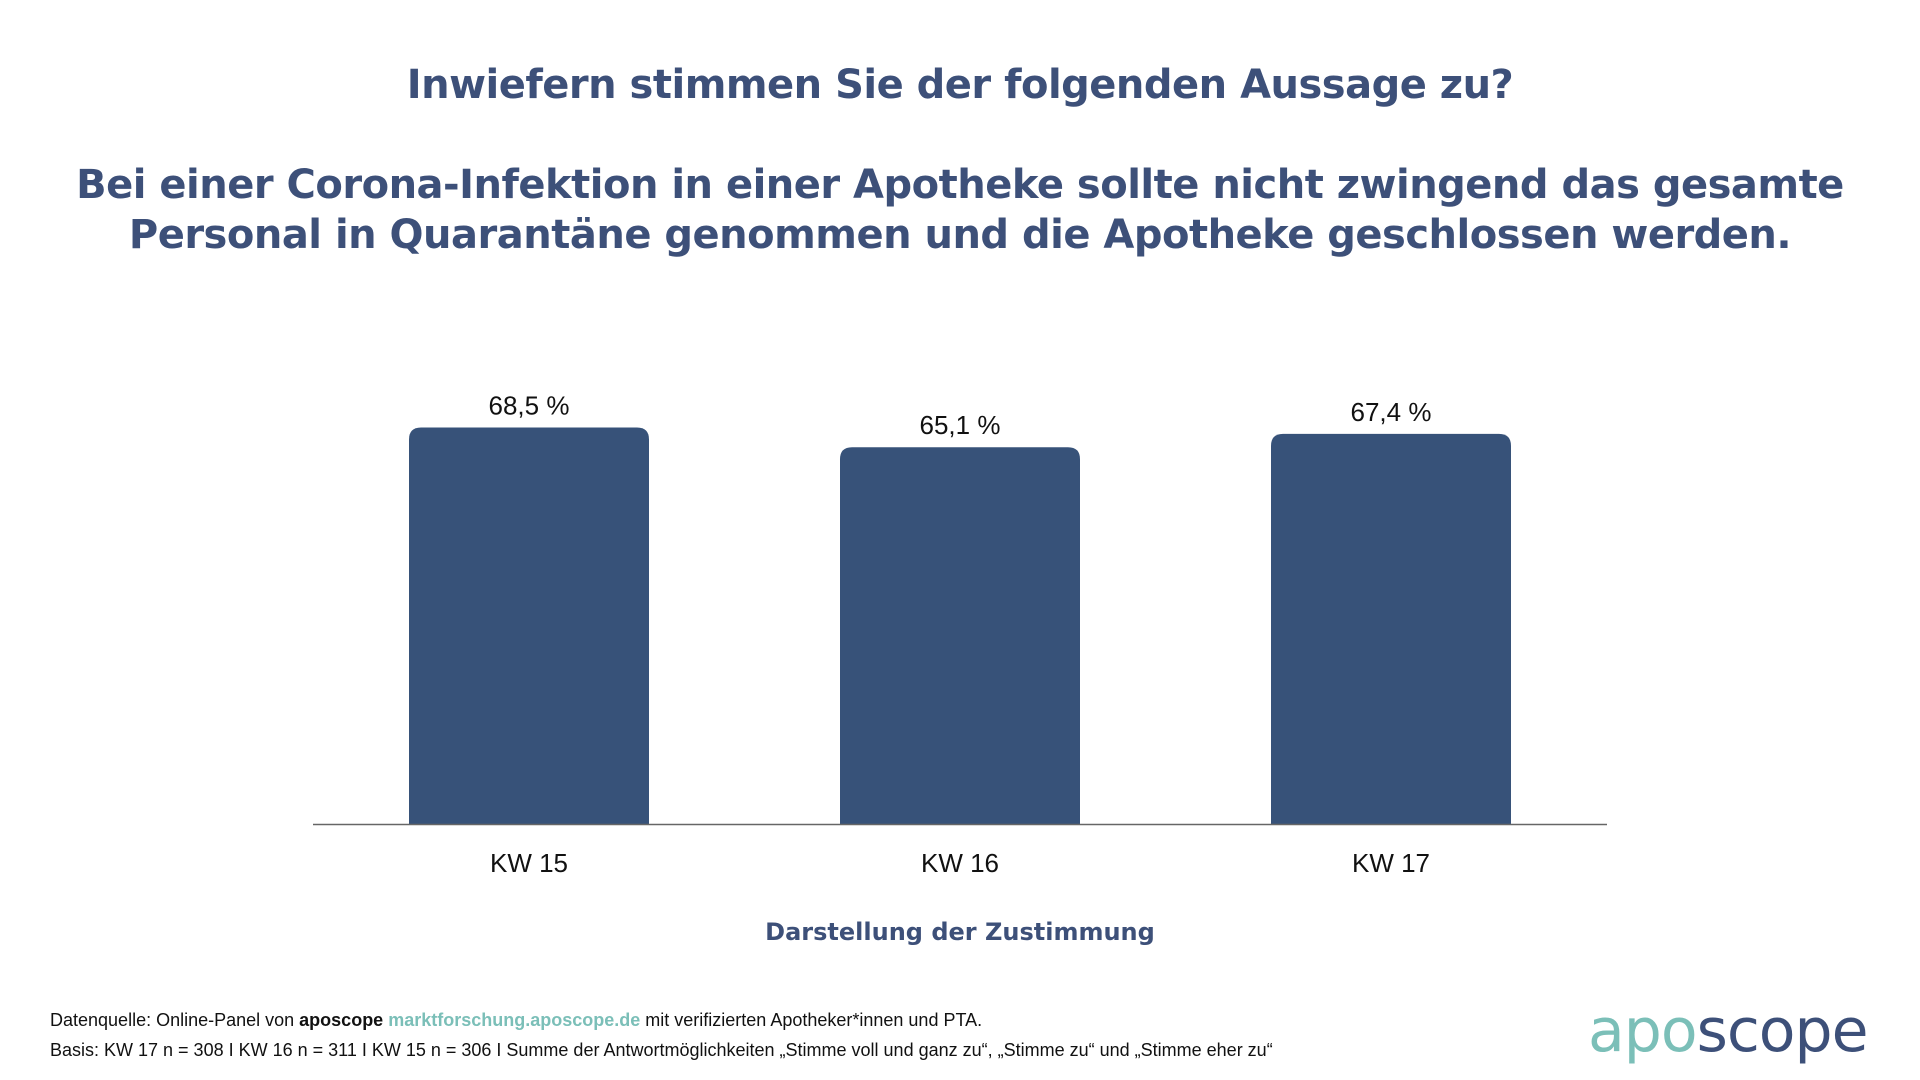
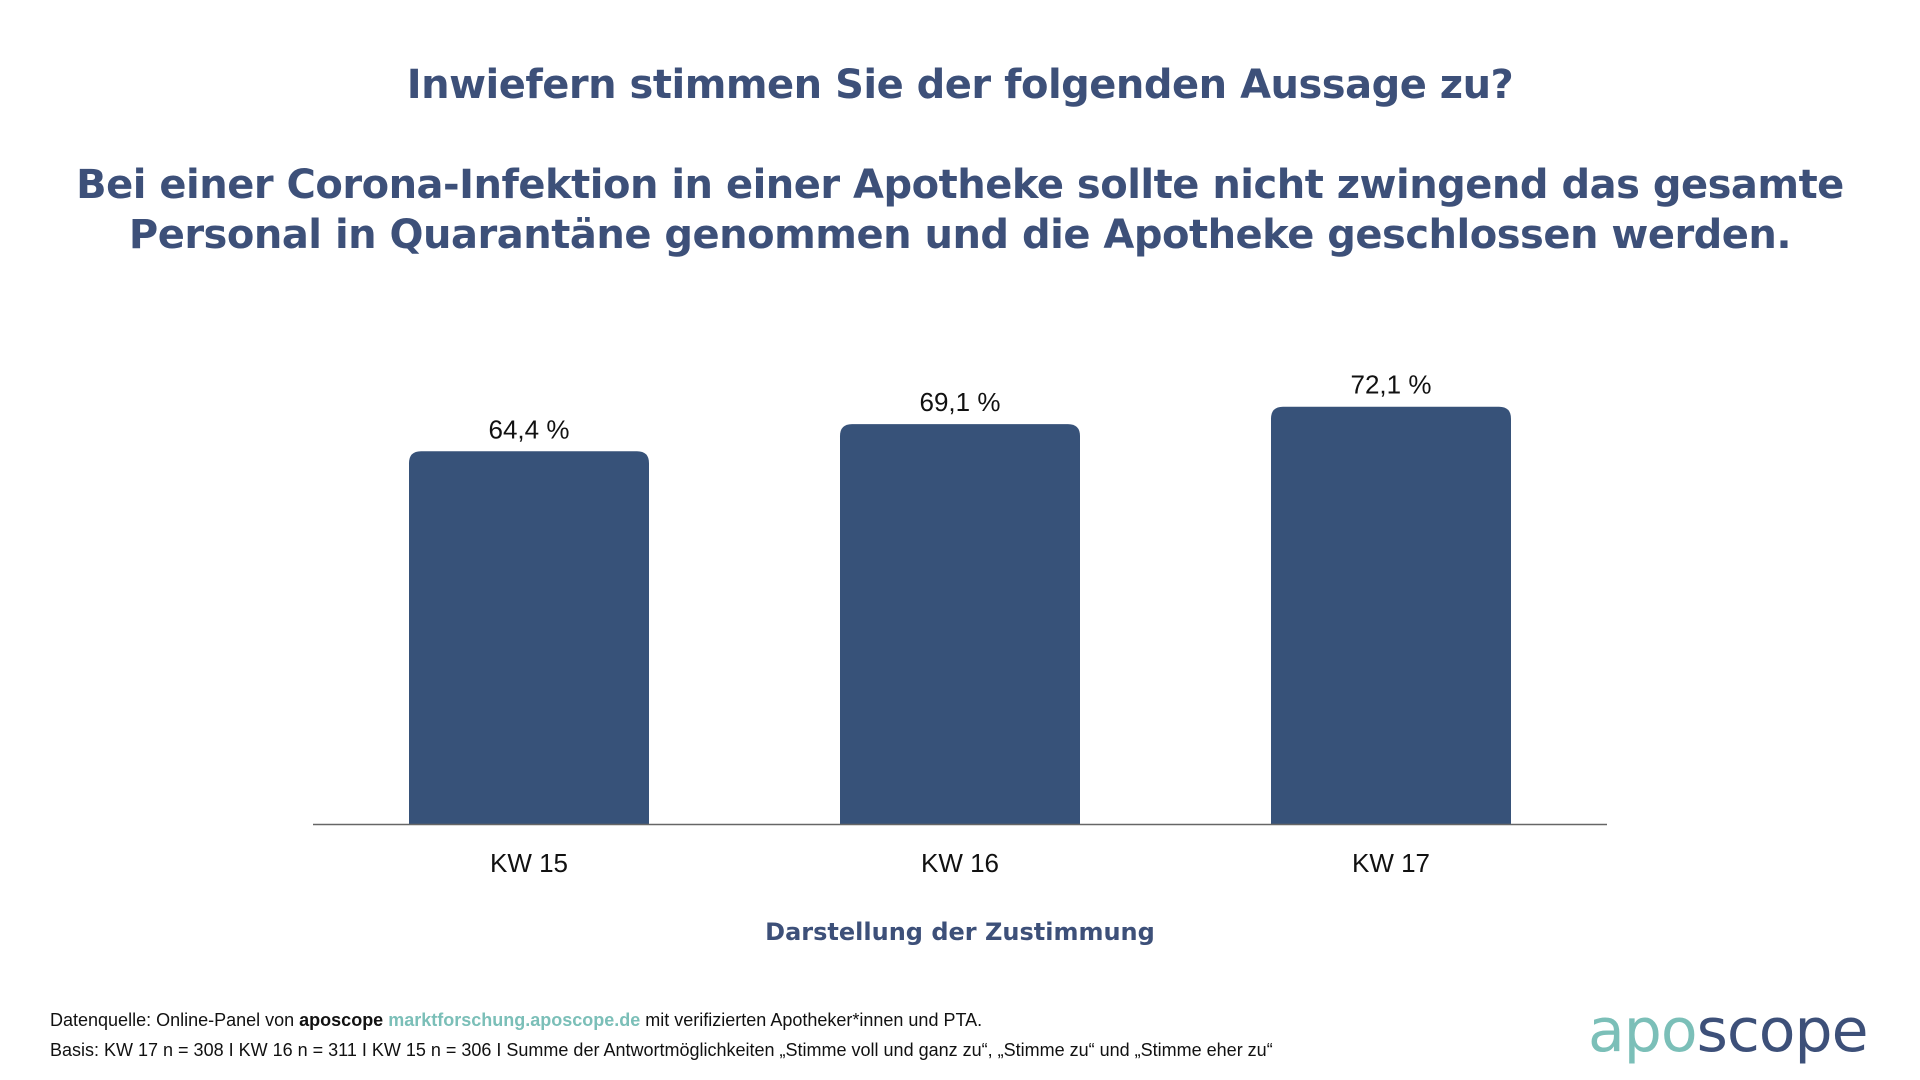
KW 15: 68,5 -> 64,4
KW 16: 65,1 -> 69,1
KW 17: 67,4 -> 72,1
